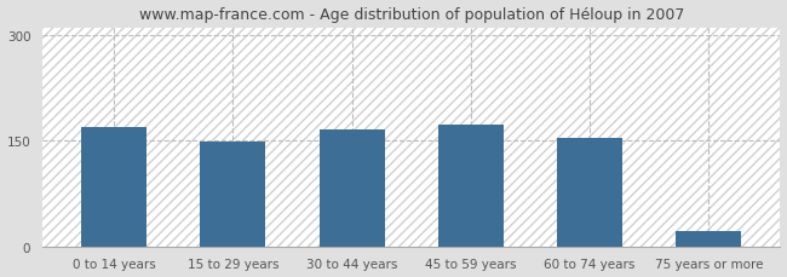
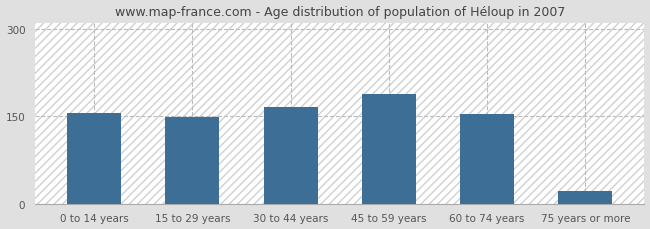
0 to 14 years: 170 -> 156
45 to 59 years: 172 -> 188
